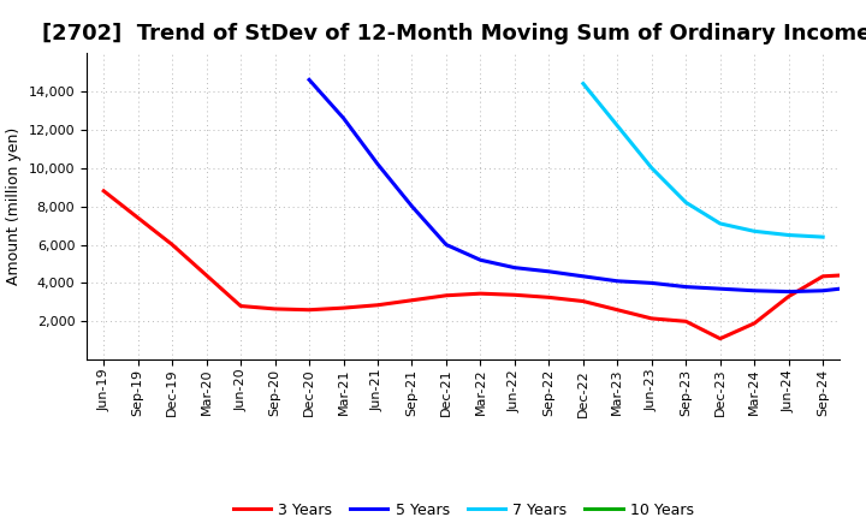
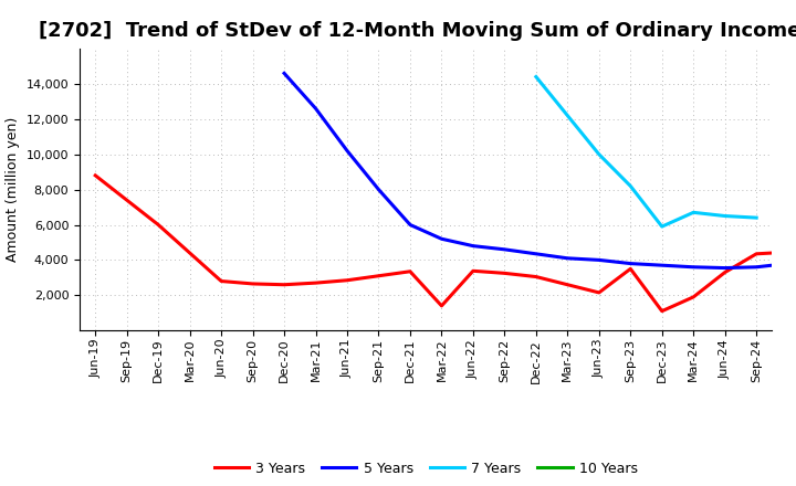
3 Years/Mar-22: 3,400 -> 1,400
3 Years/Sep-23: 2,000 -> 3,500
7 Years/Dec-23: 7,100 -> 5,900
